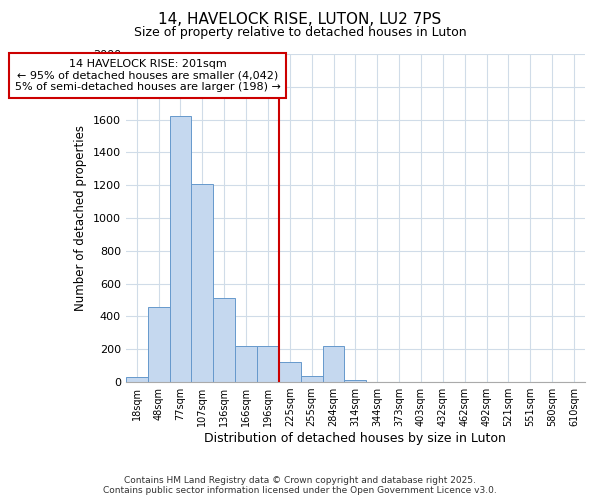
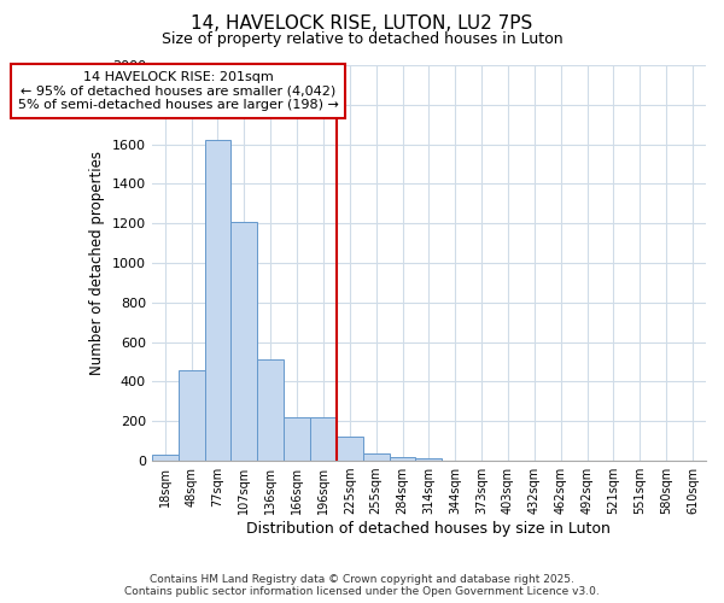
284sqm: 220 -> 20
